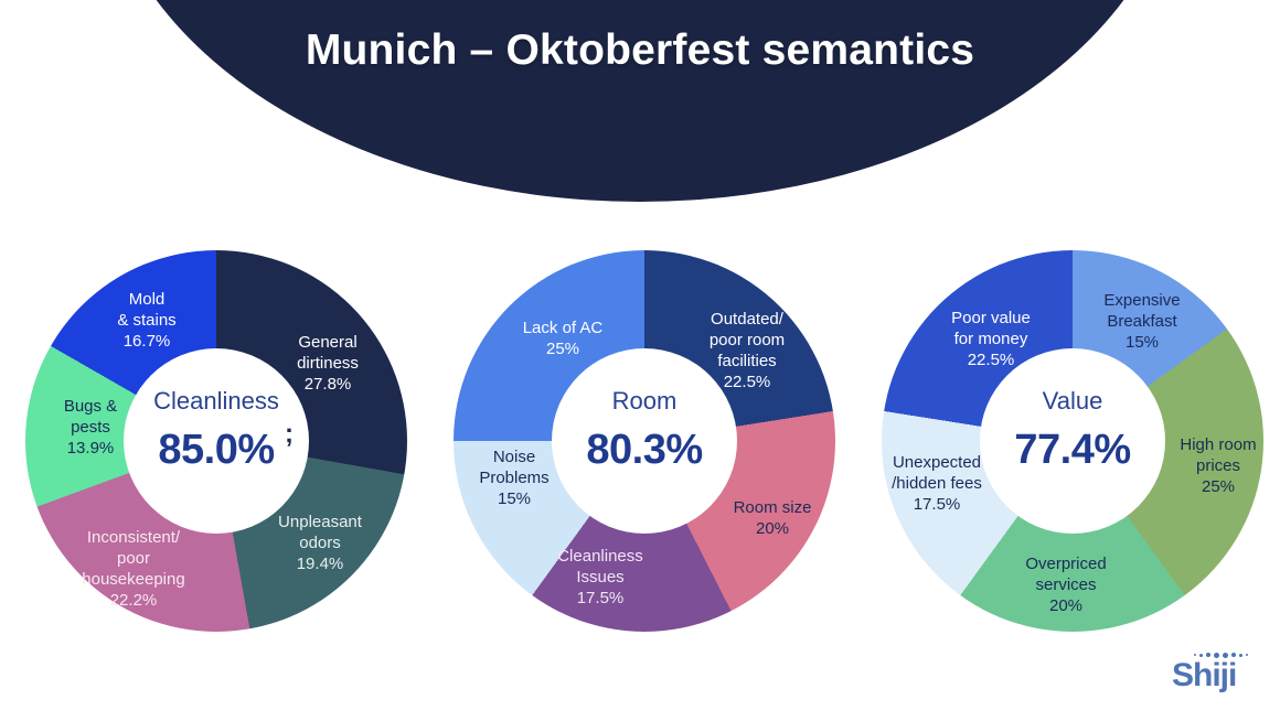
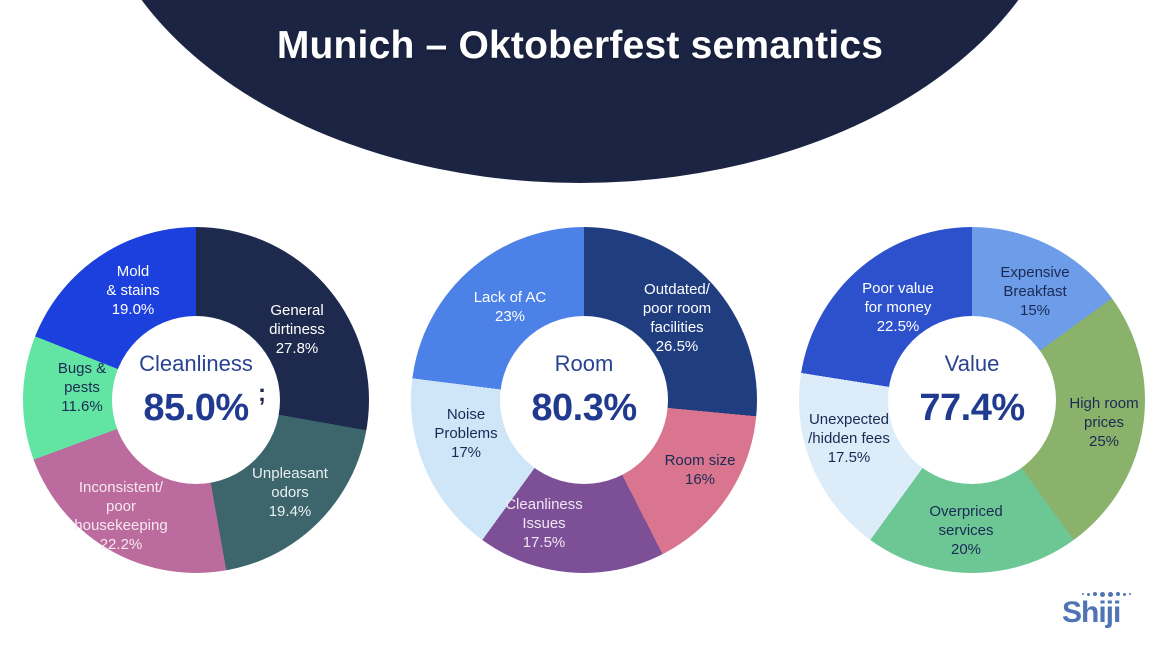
Cleanliness/Bugs & pests: 13.9% -> 11.6%
Cleanliness/Mold & stains: 16.7% -> 19.0%
Room/Outdated/ poor room facilities: 22.5% -> 26.5%
Room/Room size: 20% -> 16%
Room/Noise Problems: 15% -> 17%
Room/Lack of AC: 25% -> 23%
